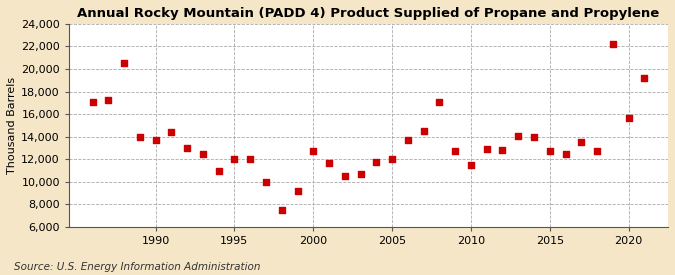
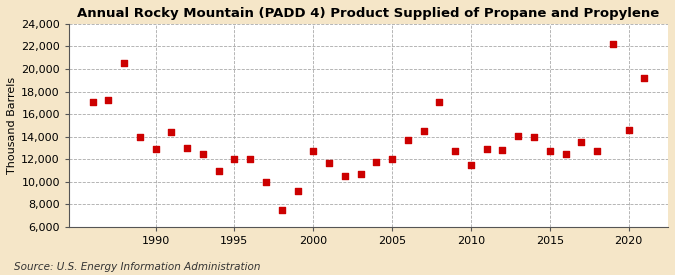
1990: 13,700 -> 12,900
2020: 15,700 -> 14,600
